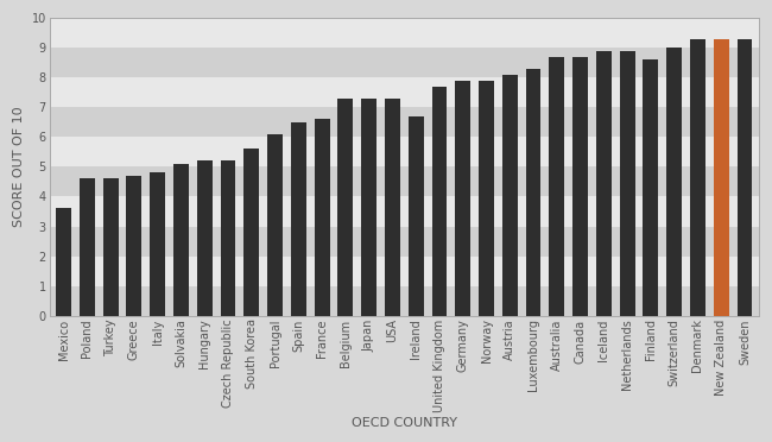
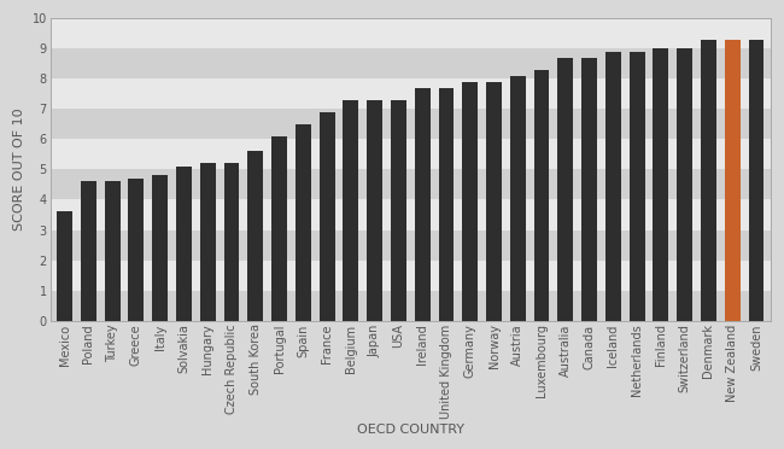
France: 6.6 -> 6.9
Ireland: 6.7 -> 7.7
Finland: 8.6 -> 9.0
